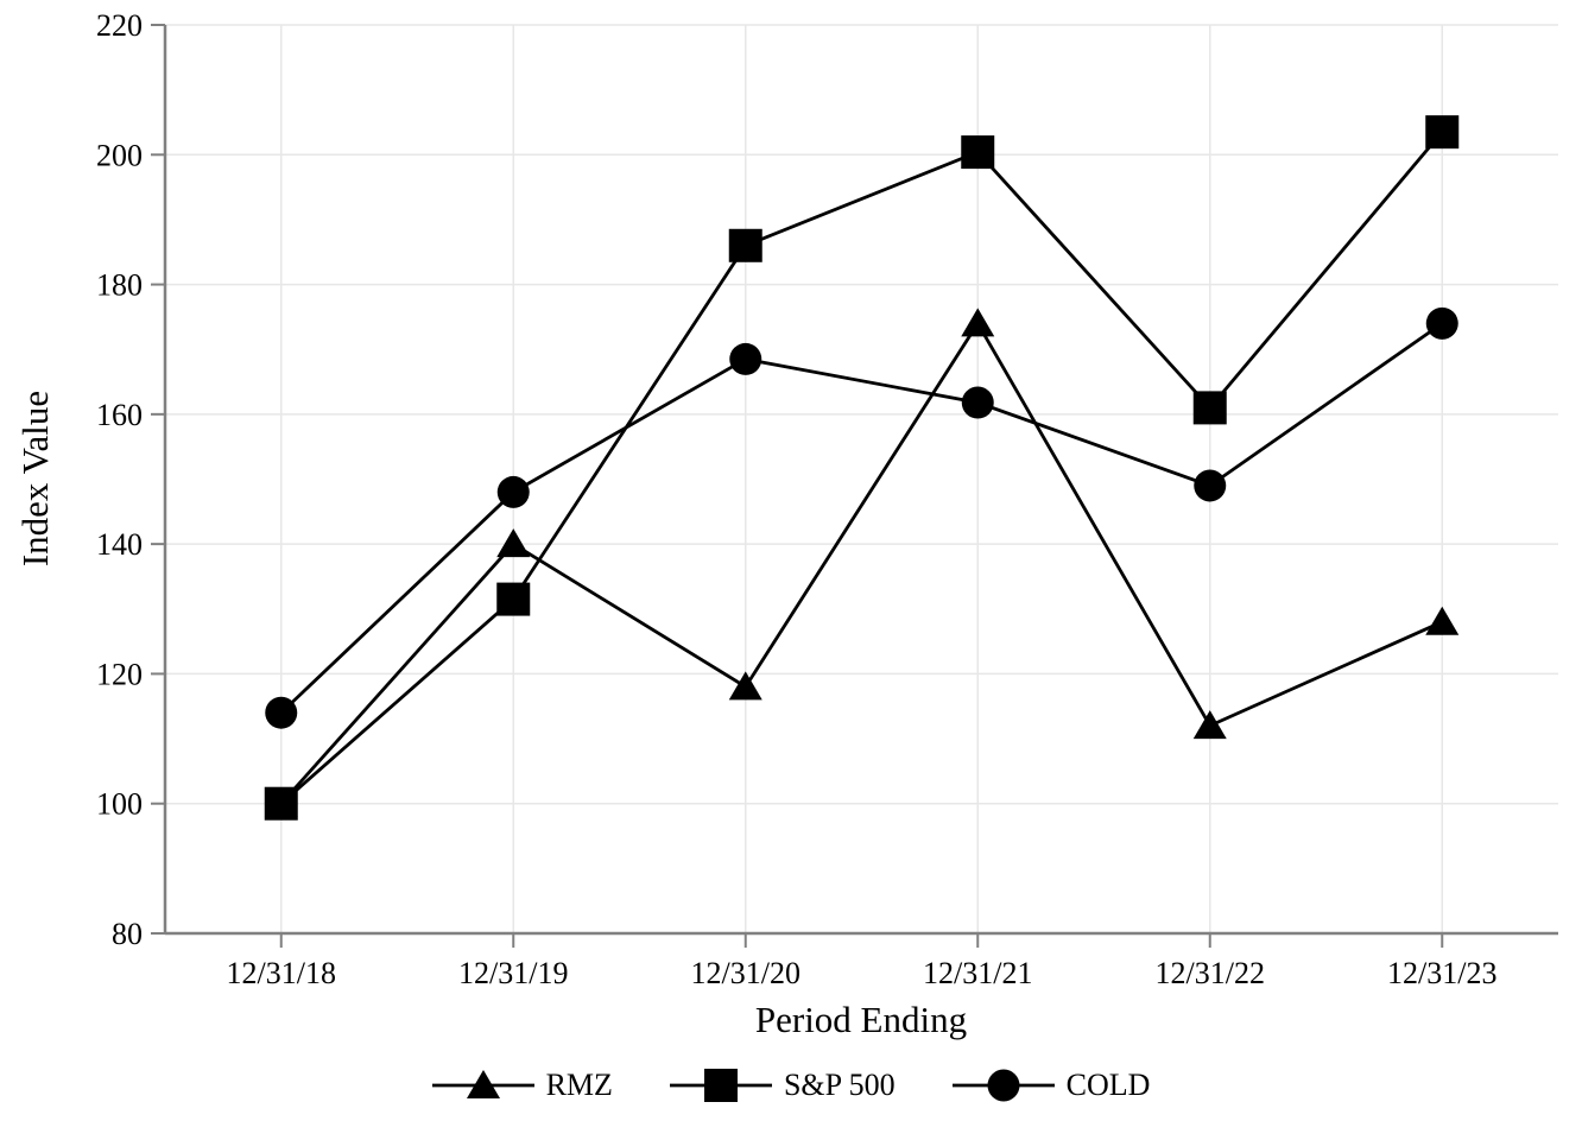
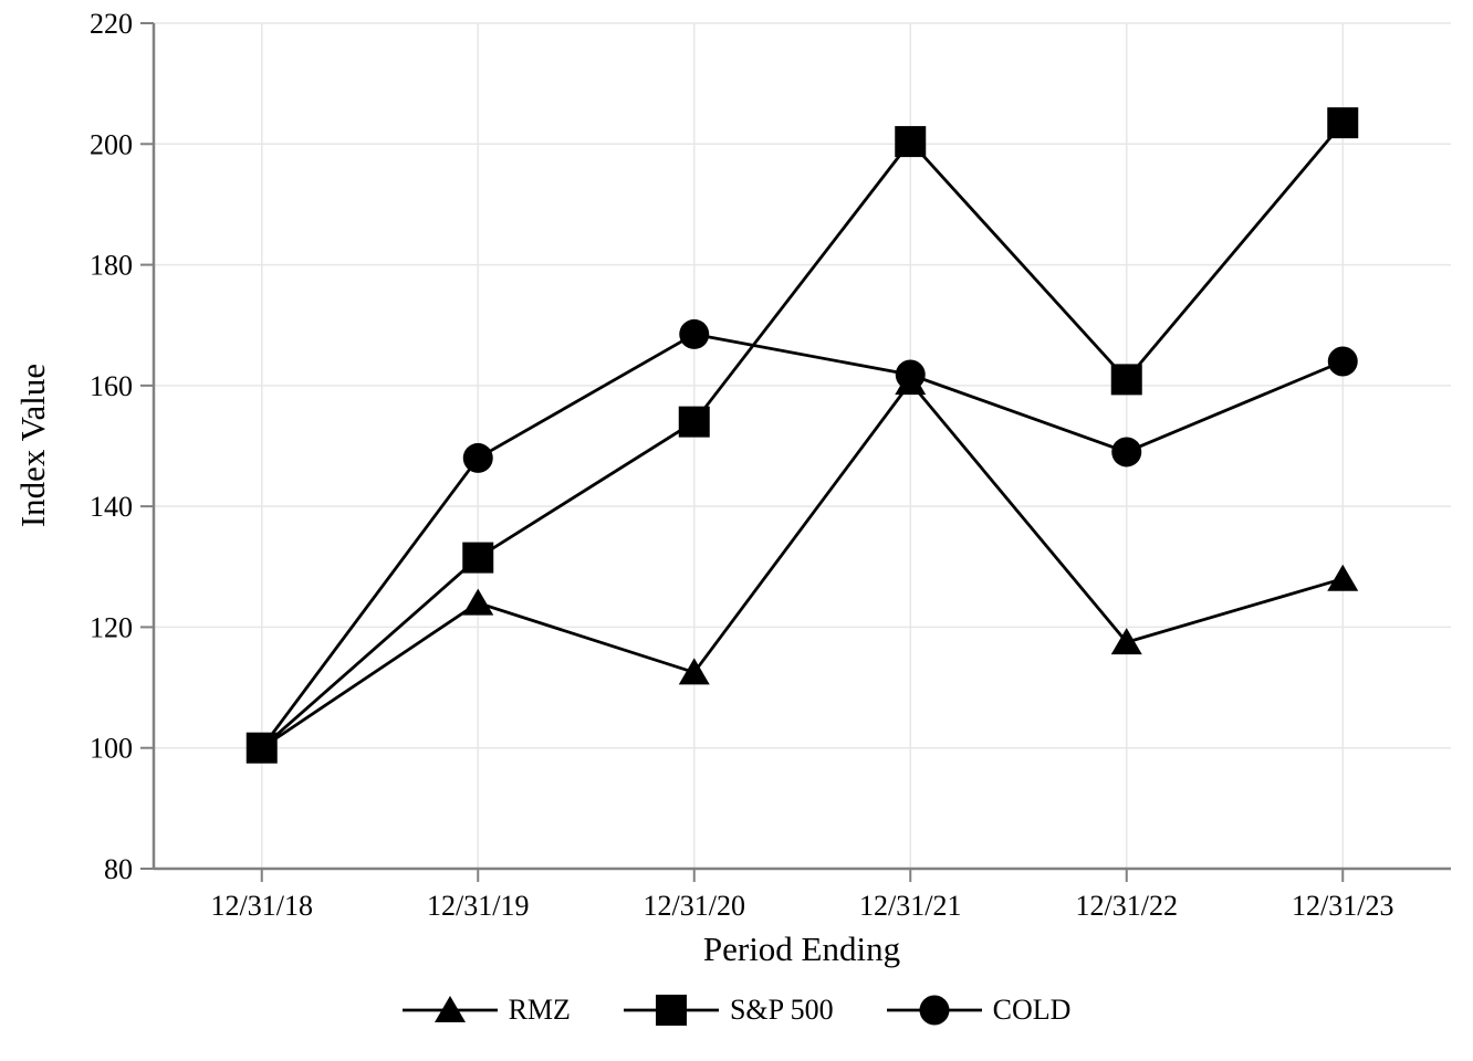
COLD/12/31/18: 114 -> 100
RMZ/12/31/19: 140 -> 124
RMZ/12/31/20: 118 -> 112
S&P 500/12/31/20: 186 -> 154
RMZ/12/31/21: 174 -> 160
RMZ/12/31/22: 112 -> 118
COLD/12/31/23: 174 -> 164
